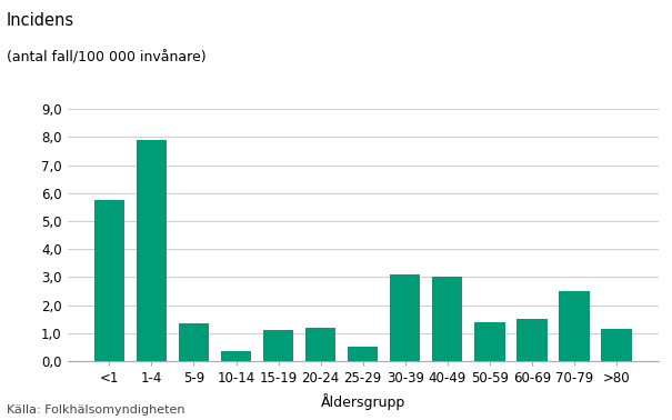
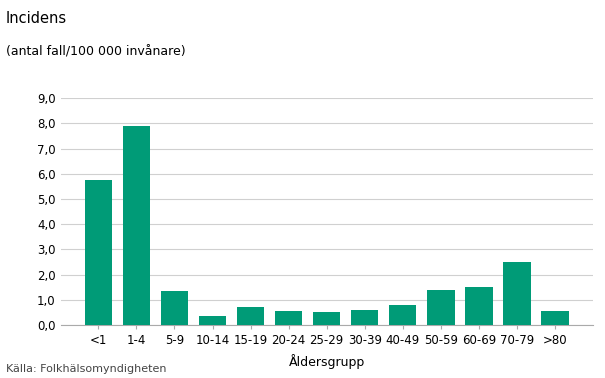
15-19: 1,10 -> 0,70
20-24: 1,20 -> 0,55
30-39: 3,10 -> 0,60
40-49: 3,00 -> 0,80
>80: 1,15 -> 0,55
